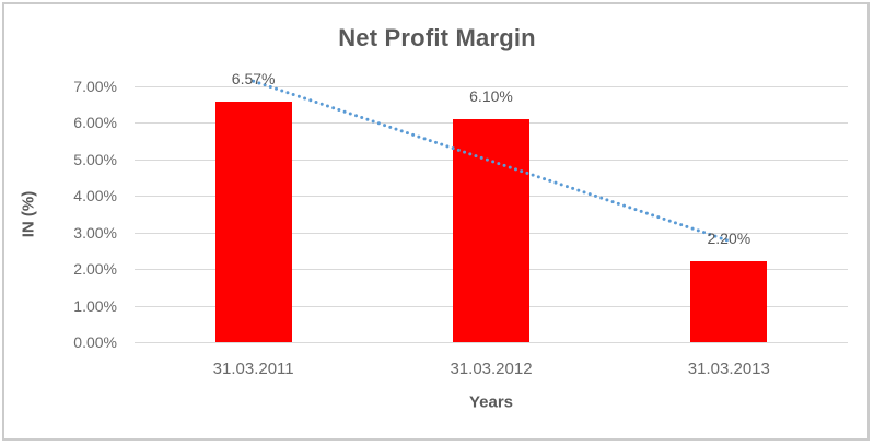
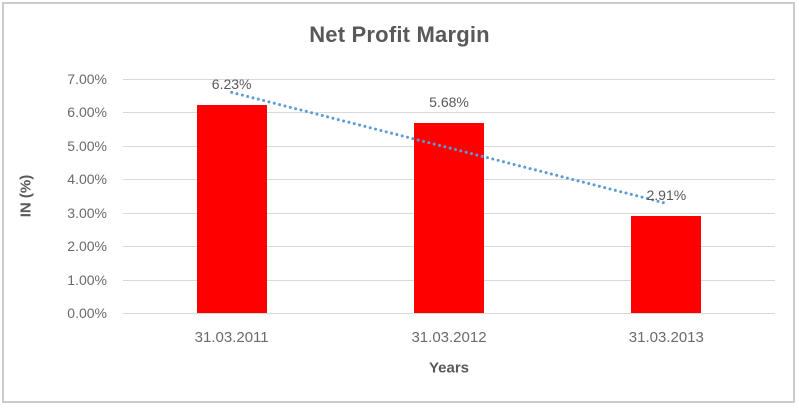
31.03.2011: 6.57% -> 6.23%
31.03.2012: 6.10% -> 5.68%
31.03.2013: 2.20% -> 2.91%
